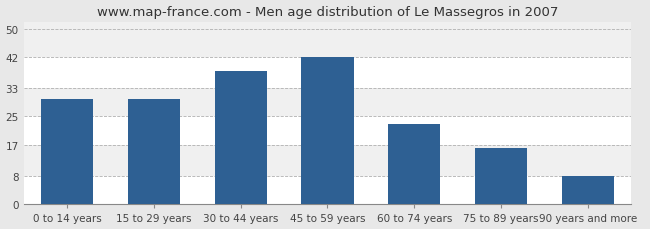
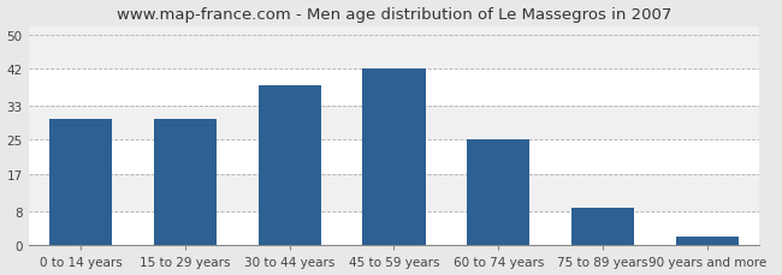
60 to 74 years: 23 -> 25
75 to 89 years: 16 -> 9
90 years and more: 8 -> 2
